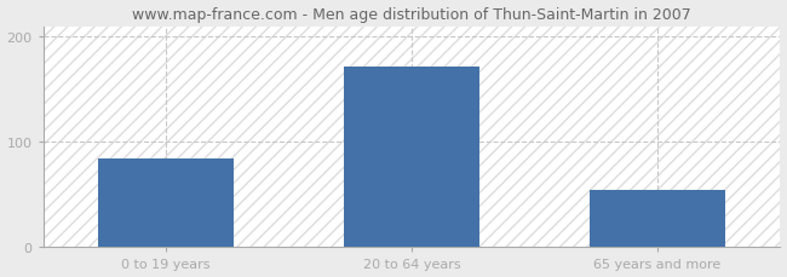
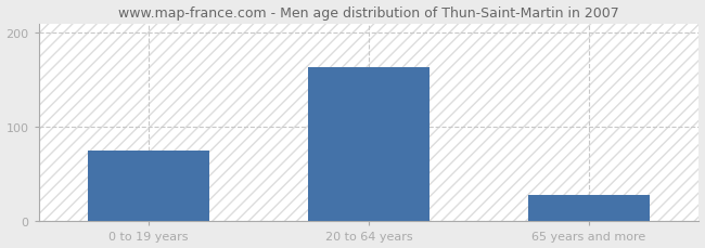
0 to 19 years: 84 -> 75
20 to 64 years: 172 -> 163
65 years and more: 54 -> 28
